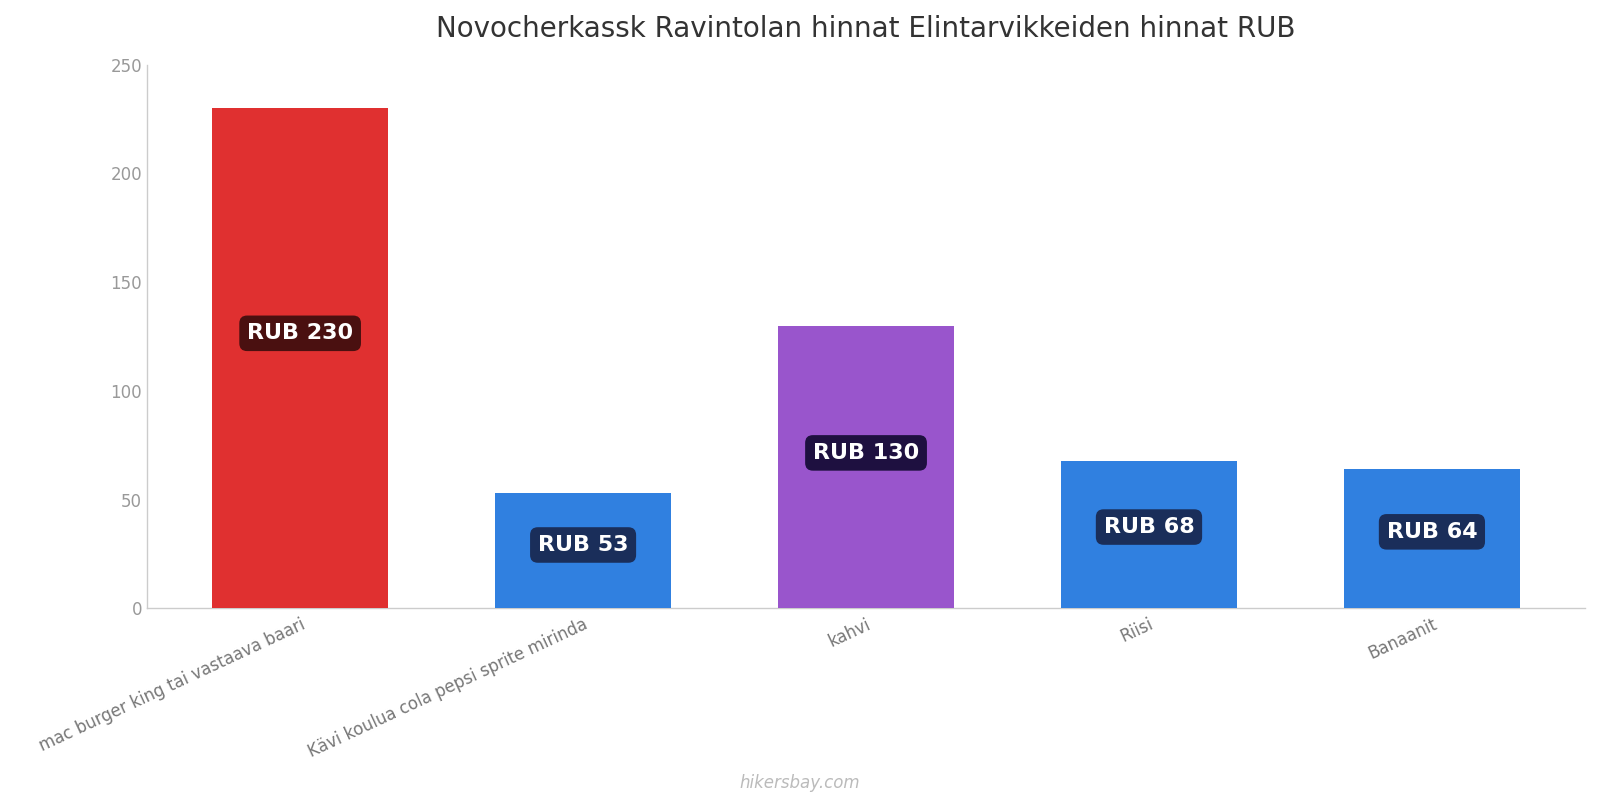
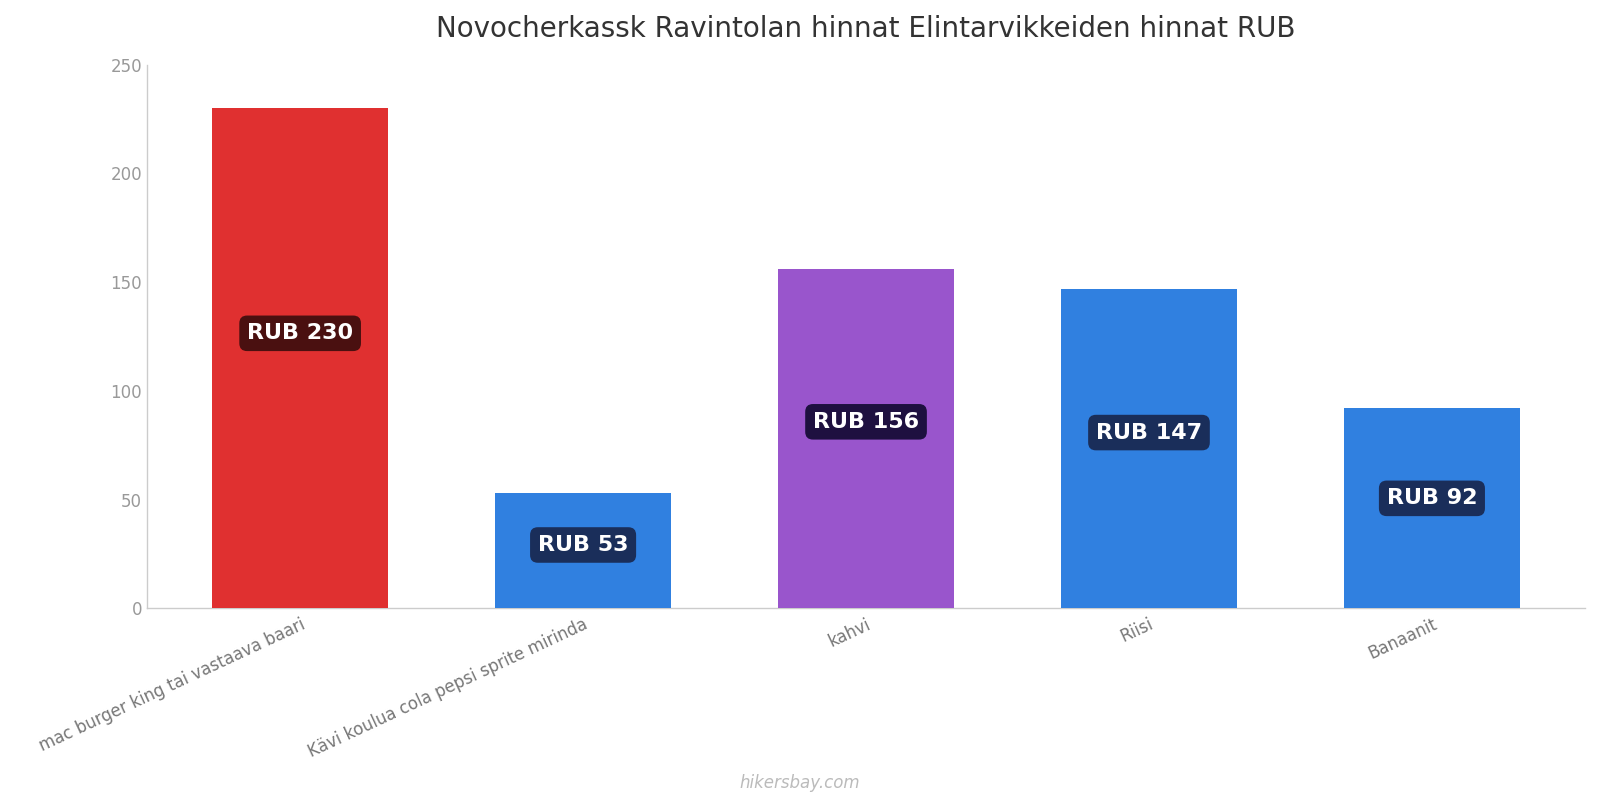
kahvi: 130 -> 156
Riisi: 68 -> 147
Banaanit: 64 -> 92
